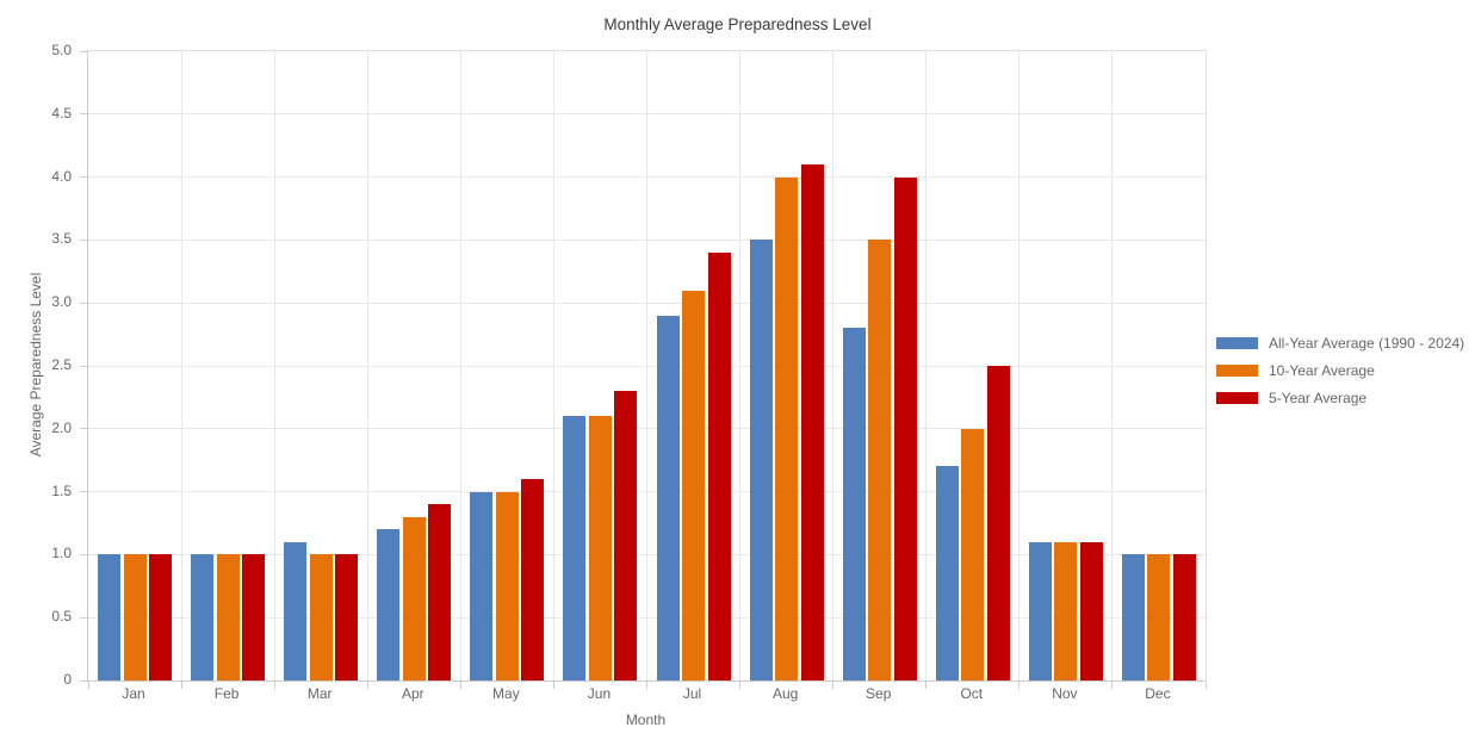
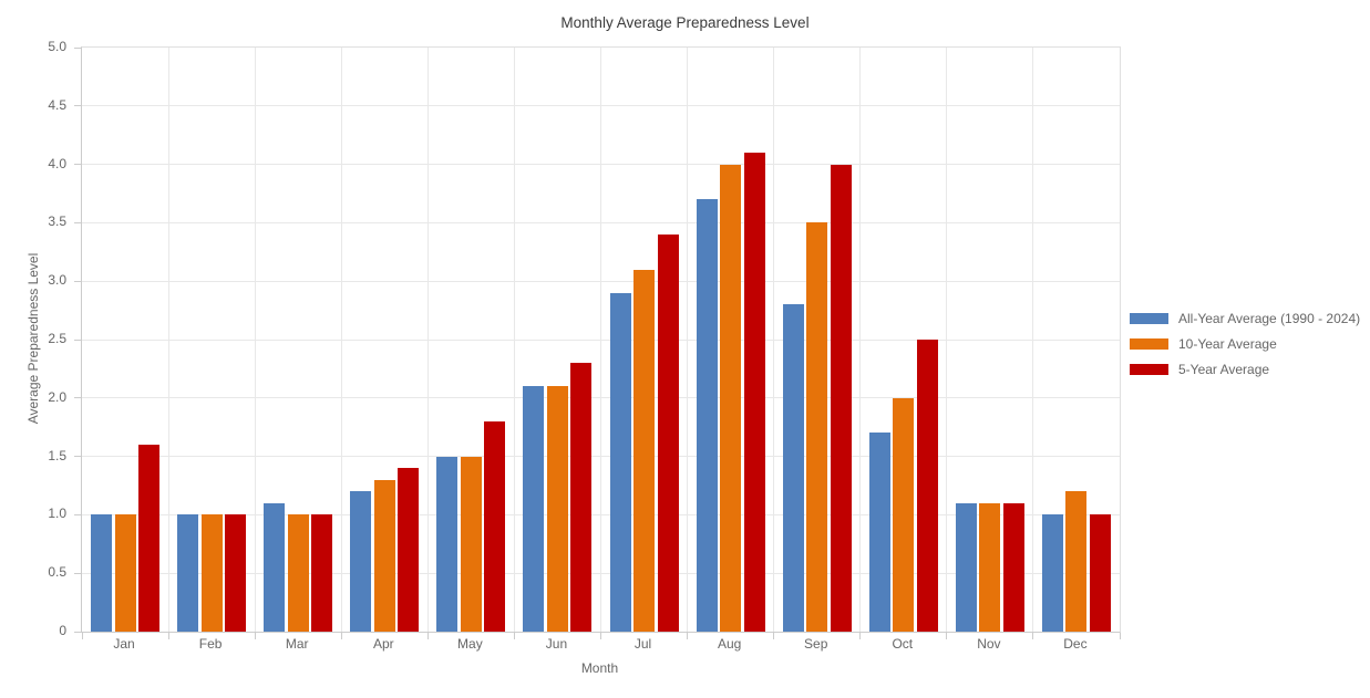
5-Year Average/Jan: 1.0 -> 1.6
5-Year Average/May: 1.6 -> 1.8
All-Year Average (1990 - 2024)/Aug: 3.5 -> 3.7
10-Year Average/Dec: 1.0 -> 1.2
